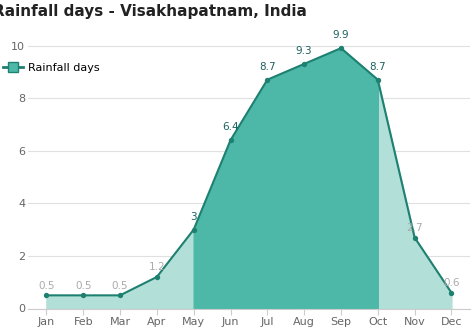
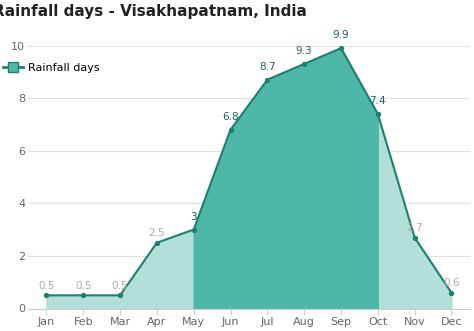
Rainfall days/Apr: 1.2 -> 2.5
Rainfall days/Jun: 6.4 -> 6.8
Rainfall days/Oct: 8.7 -> 7.4
